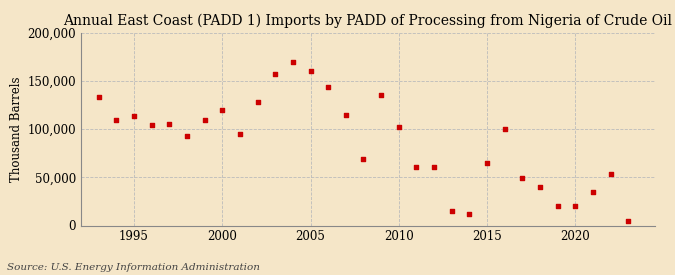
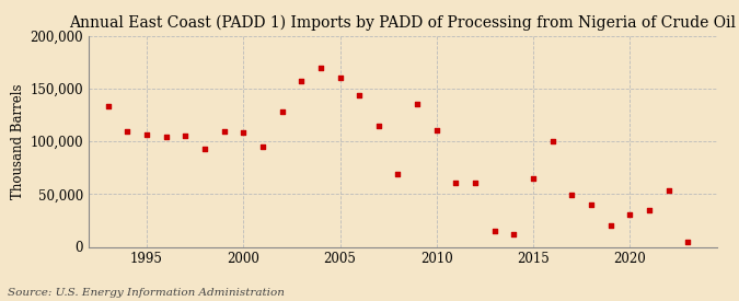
1995: 114,000 -> 107,000
2000: 120,000 -> 109,000
2010: 102,000 -> 111,000
2020: 20,000 -> 31,000
